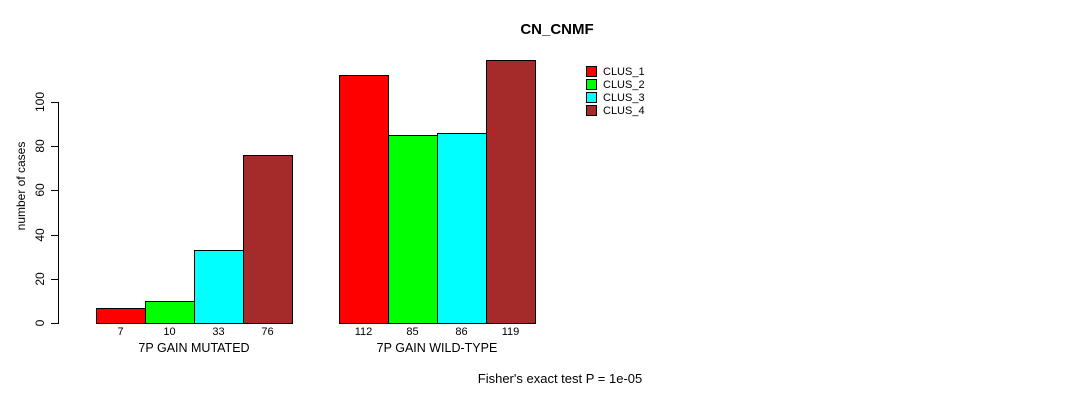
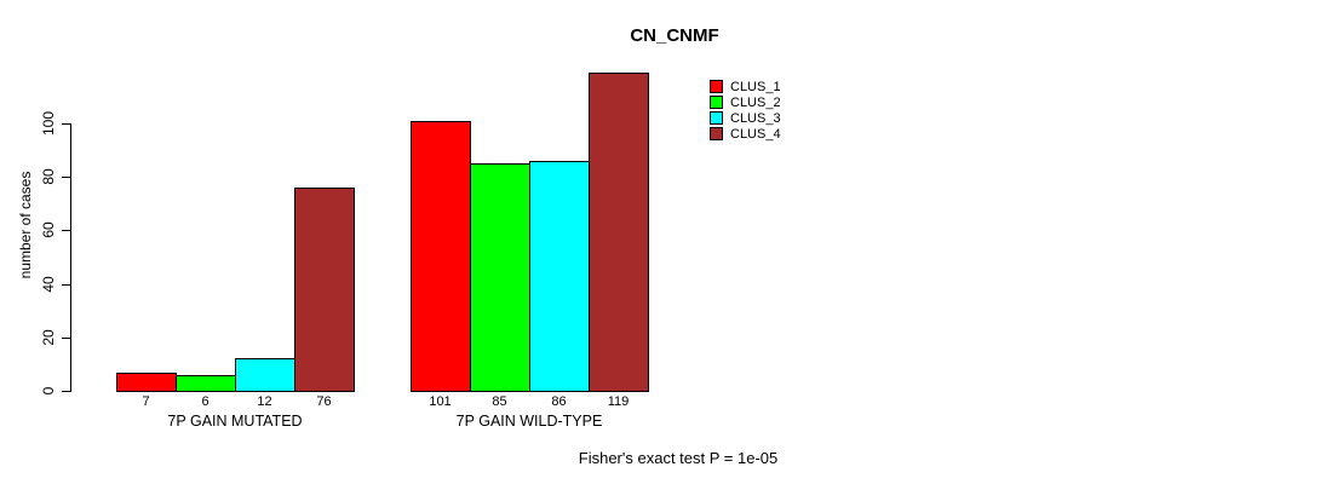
CLUS_2/7P GAIN MUTATED: 10 -> 6
CLUS_3/7P GAIN MUTATED: 33 -> 12
CLUS_1/7P GAIN WILD-TYPE: 112 -> 101
